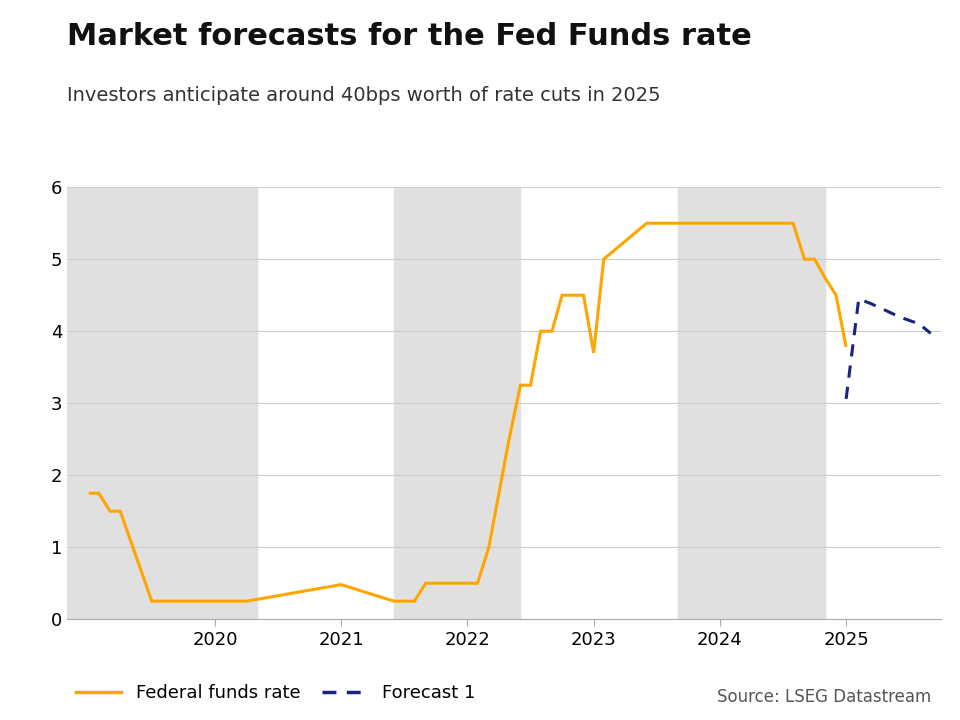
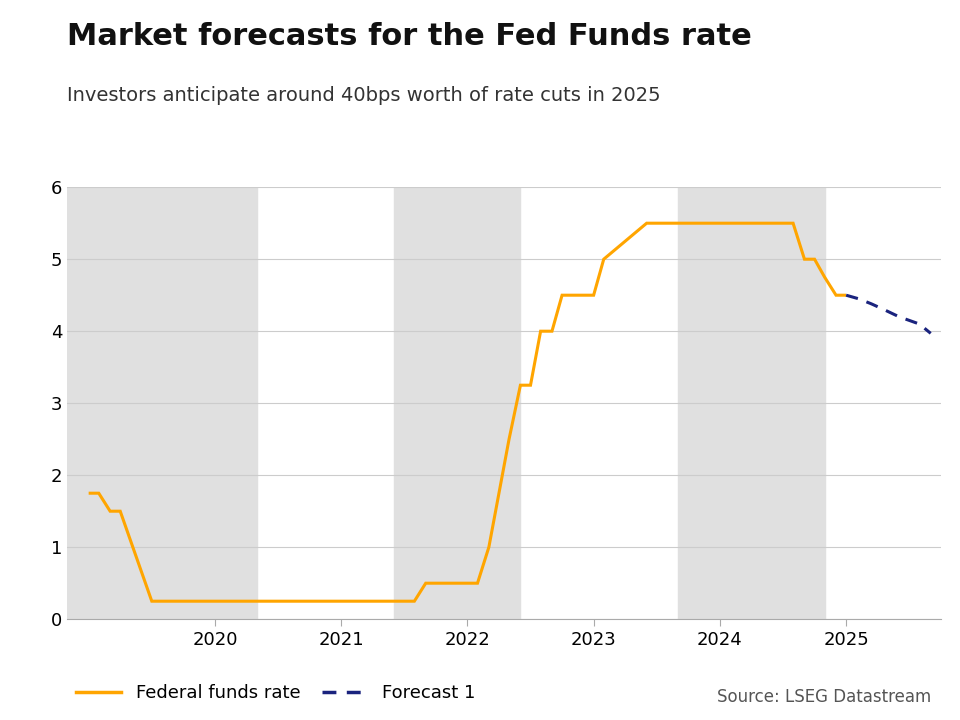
Federal funds rate/2021: 0.48 -> 0.25
Federal funds rate/2023: 3.70 -> 4.50
Federal funds rate/2025: 3.78 -> 4.50
Forecast 1/2025: 3.06 -> 4.50
